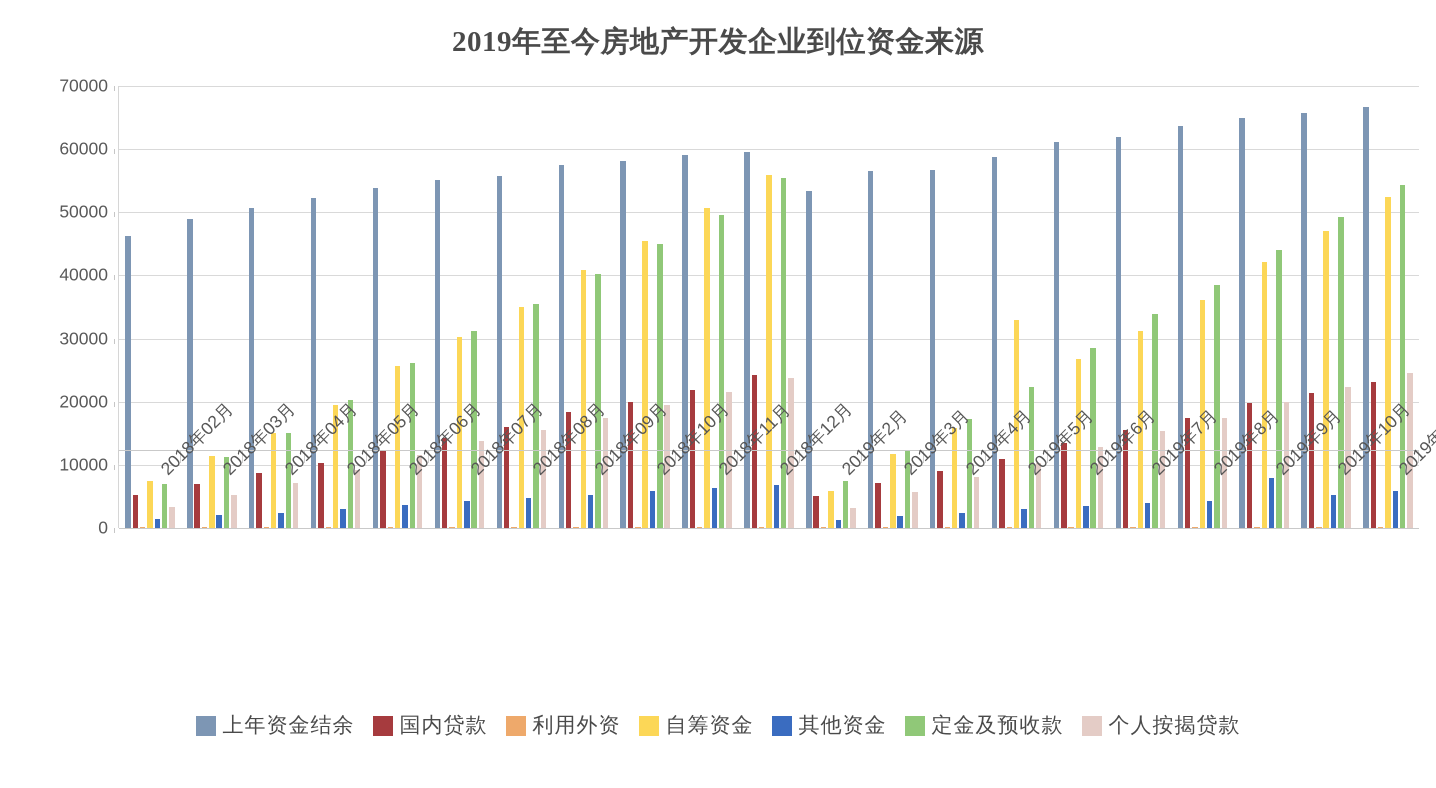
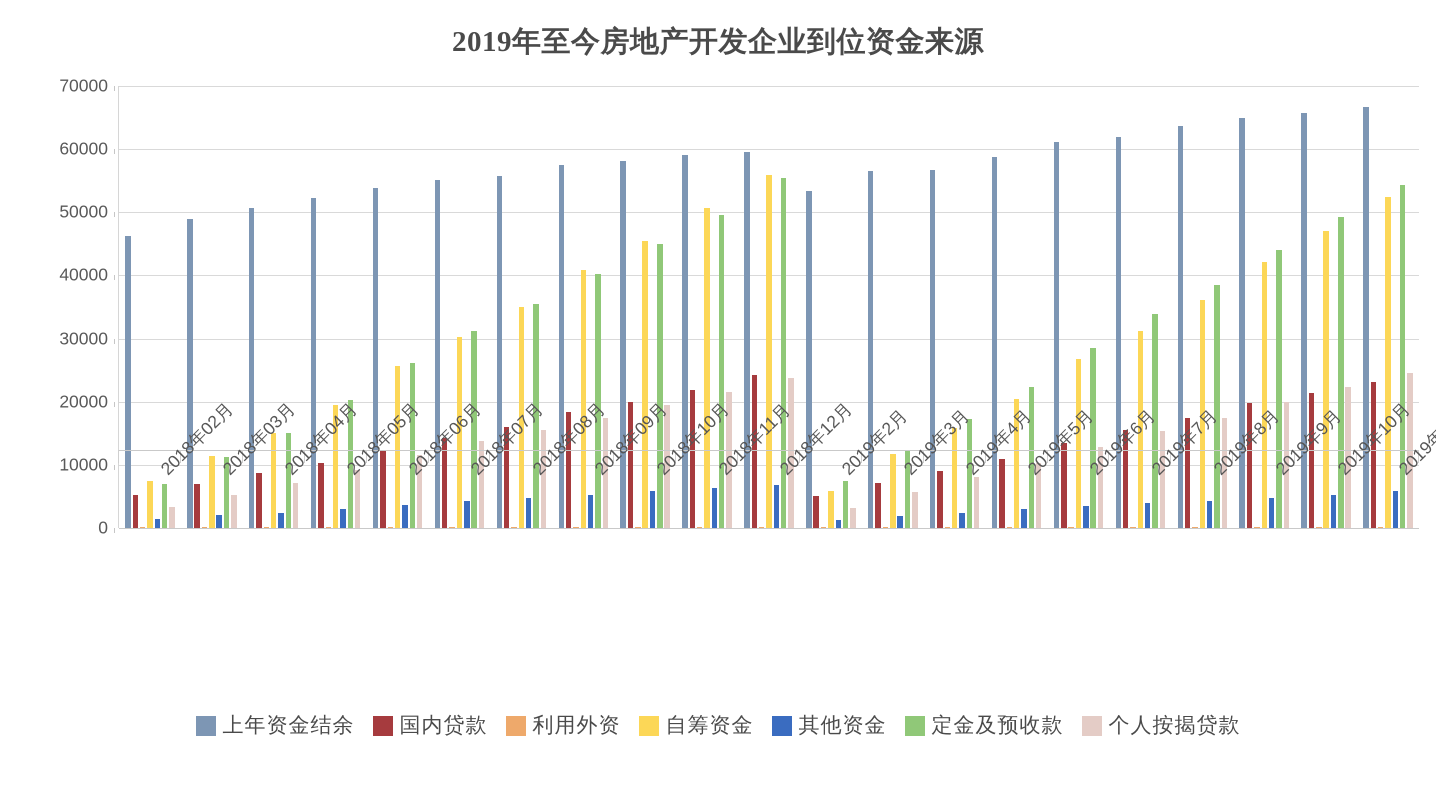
自筹资金/2019年5月: 33000 -> 20000
其他资金/2019年9月: 8000 -> 5000
